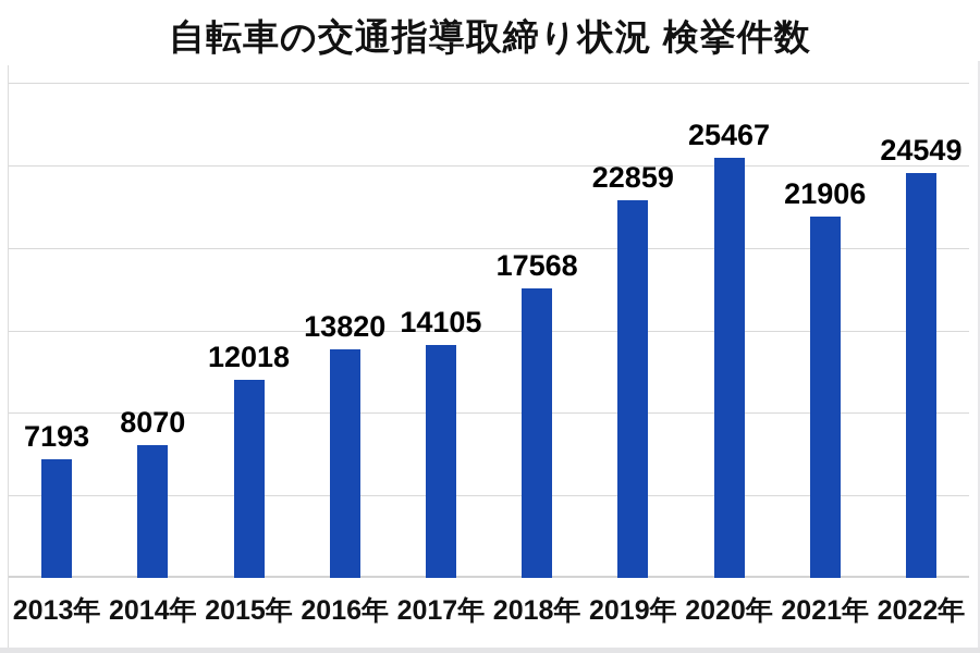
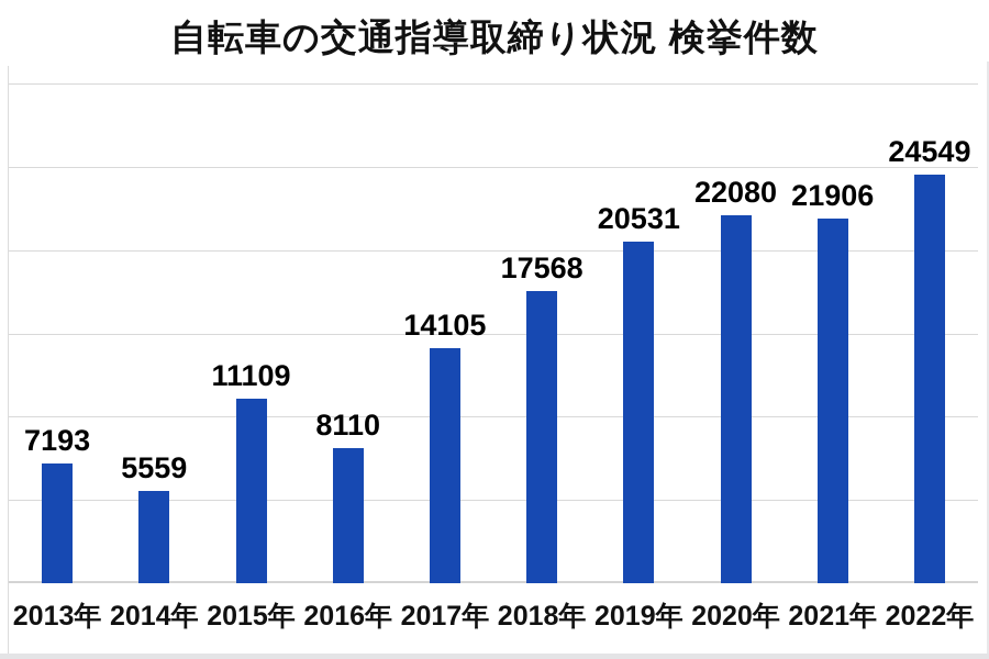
2014年: 8070 -> 5559
2015年: 12018 -> 11109
2016年: 13820 -> 8110
2019年: 22859 -> 20531
2020年: 25467 -> 22080
